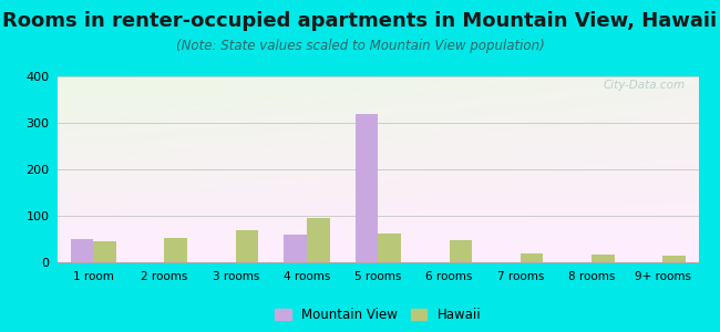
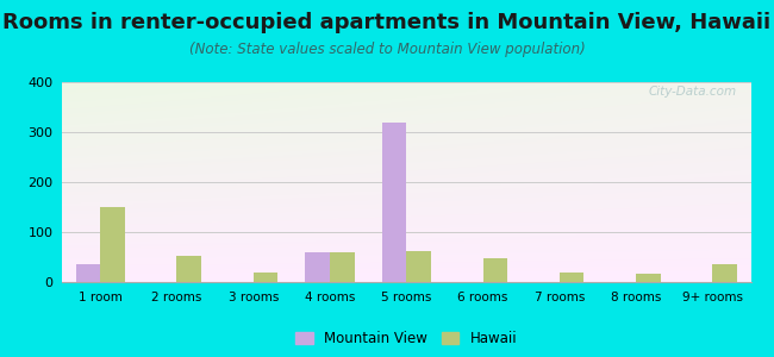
Mountain View/1 room: 50 -> 35
Hawaii/1 room: 45 -> 150
Hawaii/3 rooms: 70 -> 20
Hawaii/4 rooms: 95 -> 60
Hawaii/9+ rooms: 14 -> 35
